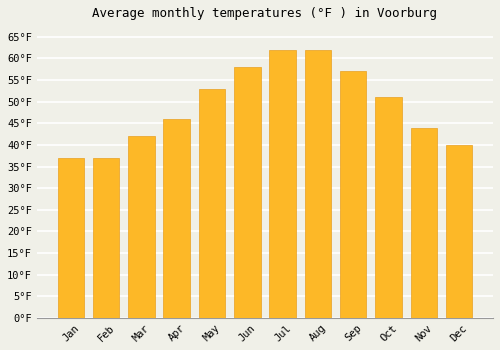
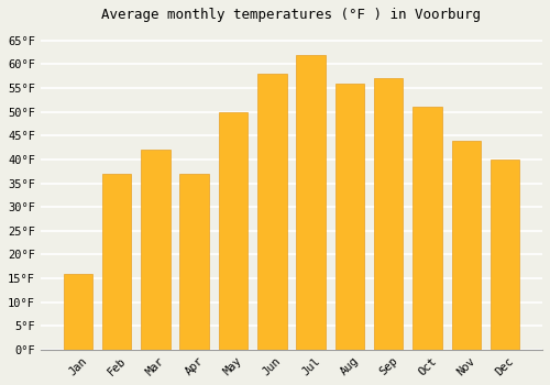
Jan: 37°F -> 16°F
Apr: 46°F -> 37°F
May: 53°F -> 50°F
Aug: 62°F -> 56°F
